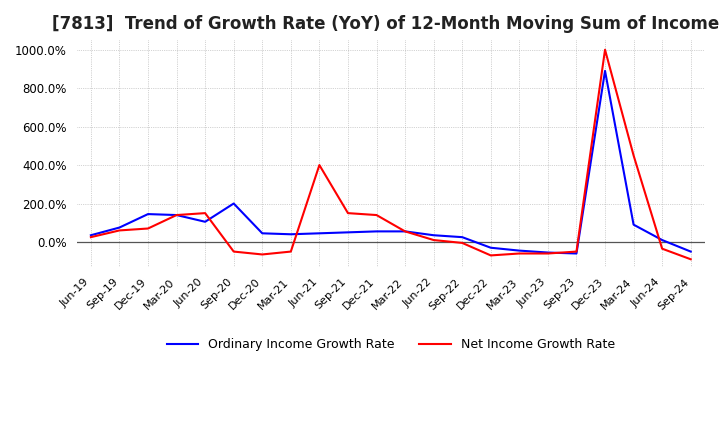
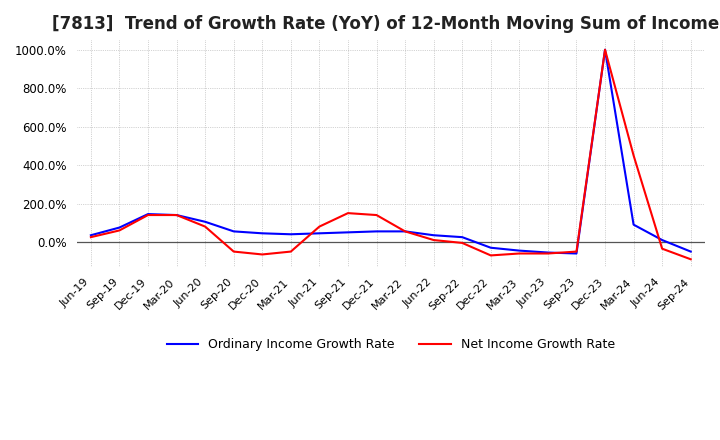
Net Income Growth Rate/Dec-19: 70% -> 140%
Net Income Growth Rate/Jun-20: 150% -> 80%
Ordinary Income Growth Rate/Sep-20: 200% -> 60%
Net Income Growth Rate/Jun-21: 400% -> 80%
Ordinary Income Growth Rate/Dec-23: 890% -> 1000%
